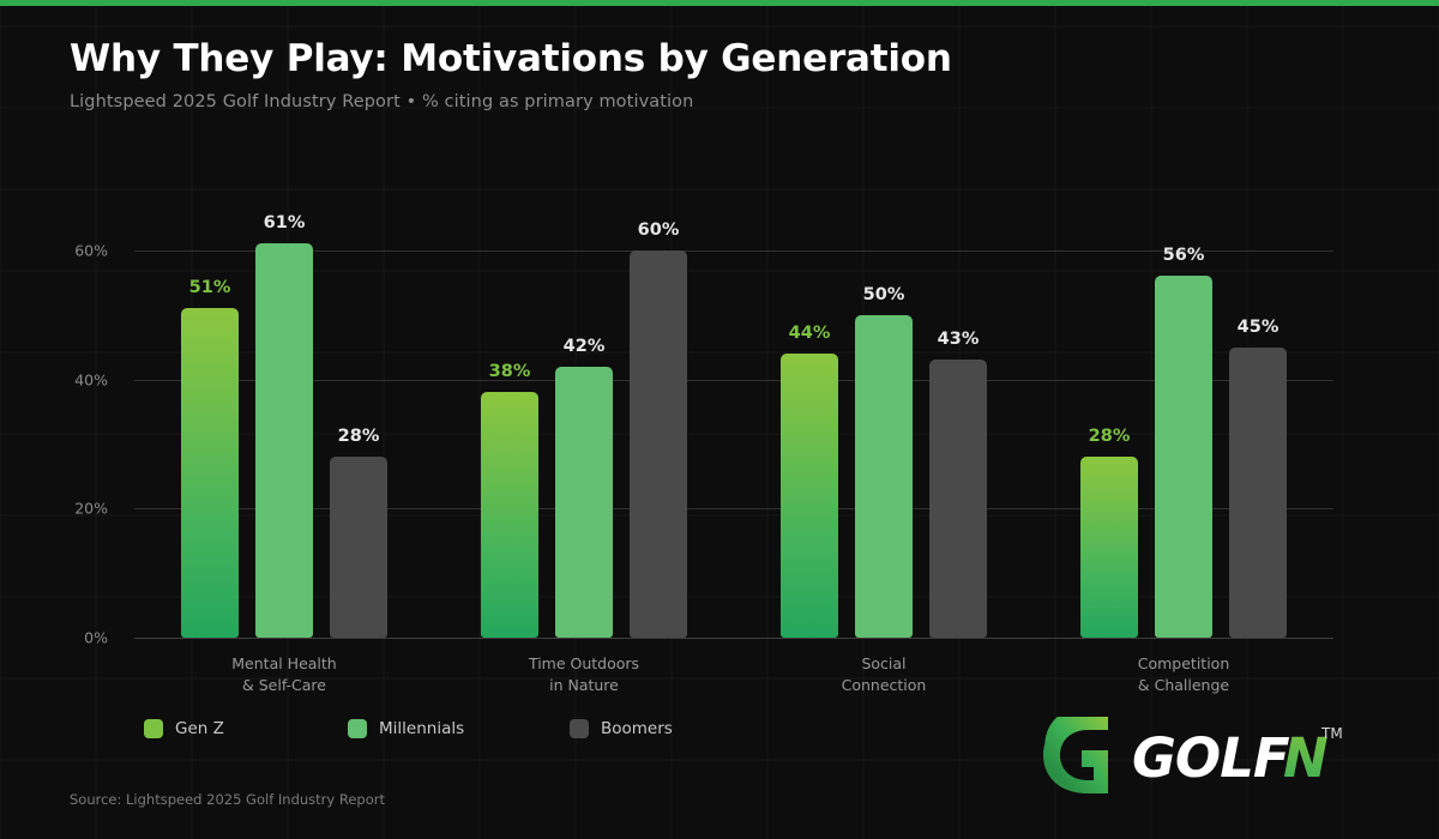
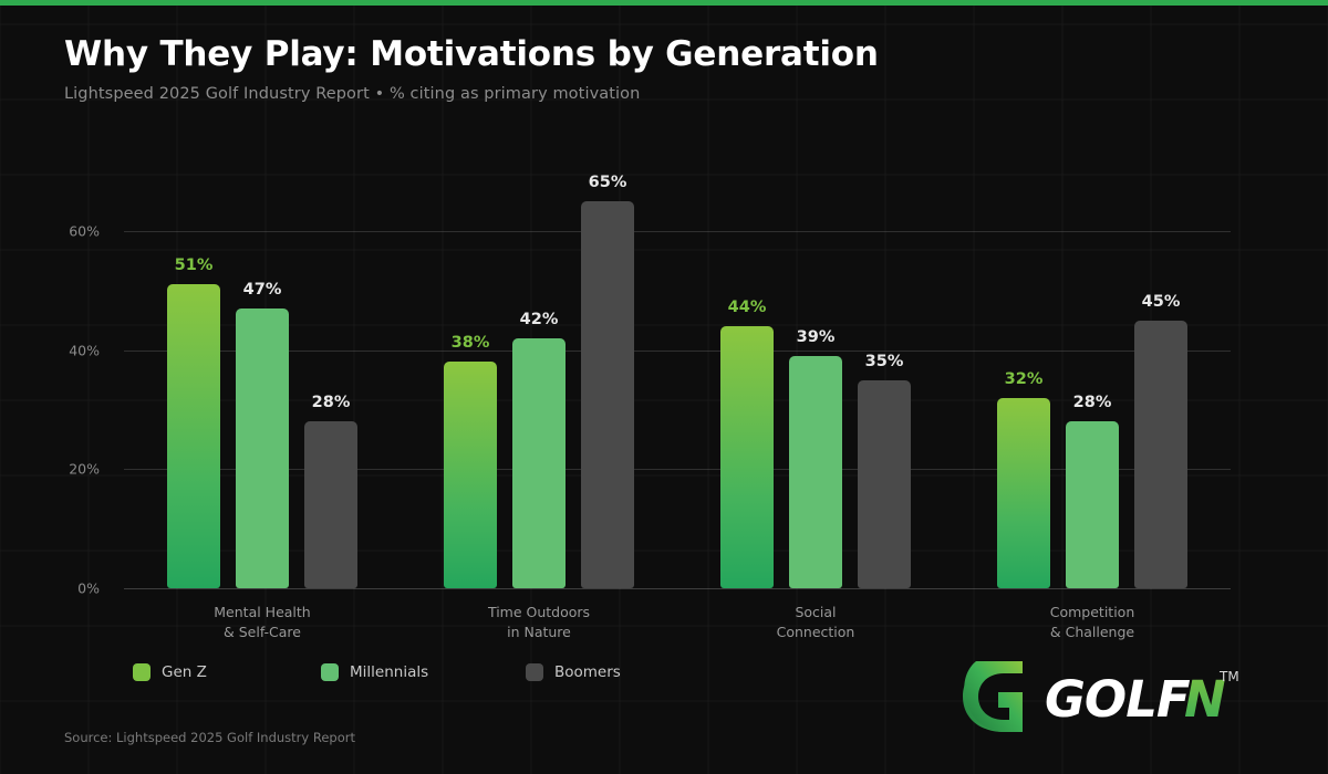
Millennials/Mental Health & Self-Care: 61% -> 47%
Boomers/Time Outdoors in Nature: 60% -> 65%
Millennials/Social Connection: 50% -> 39%
Boomers/Social Connection: 43% -> 35%
Gen Z/Competition & Challenge: 28% -> 32%
Millennials/Competition & Challenge: 56% -> 28%
